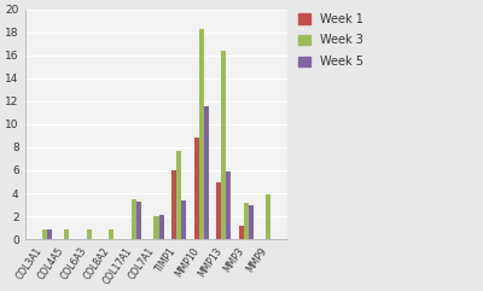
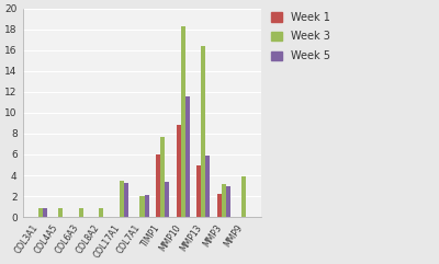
Week 1/MMP3: 1.2 -> 2.2
